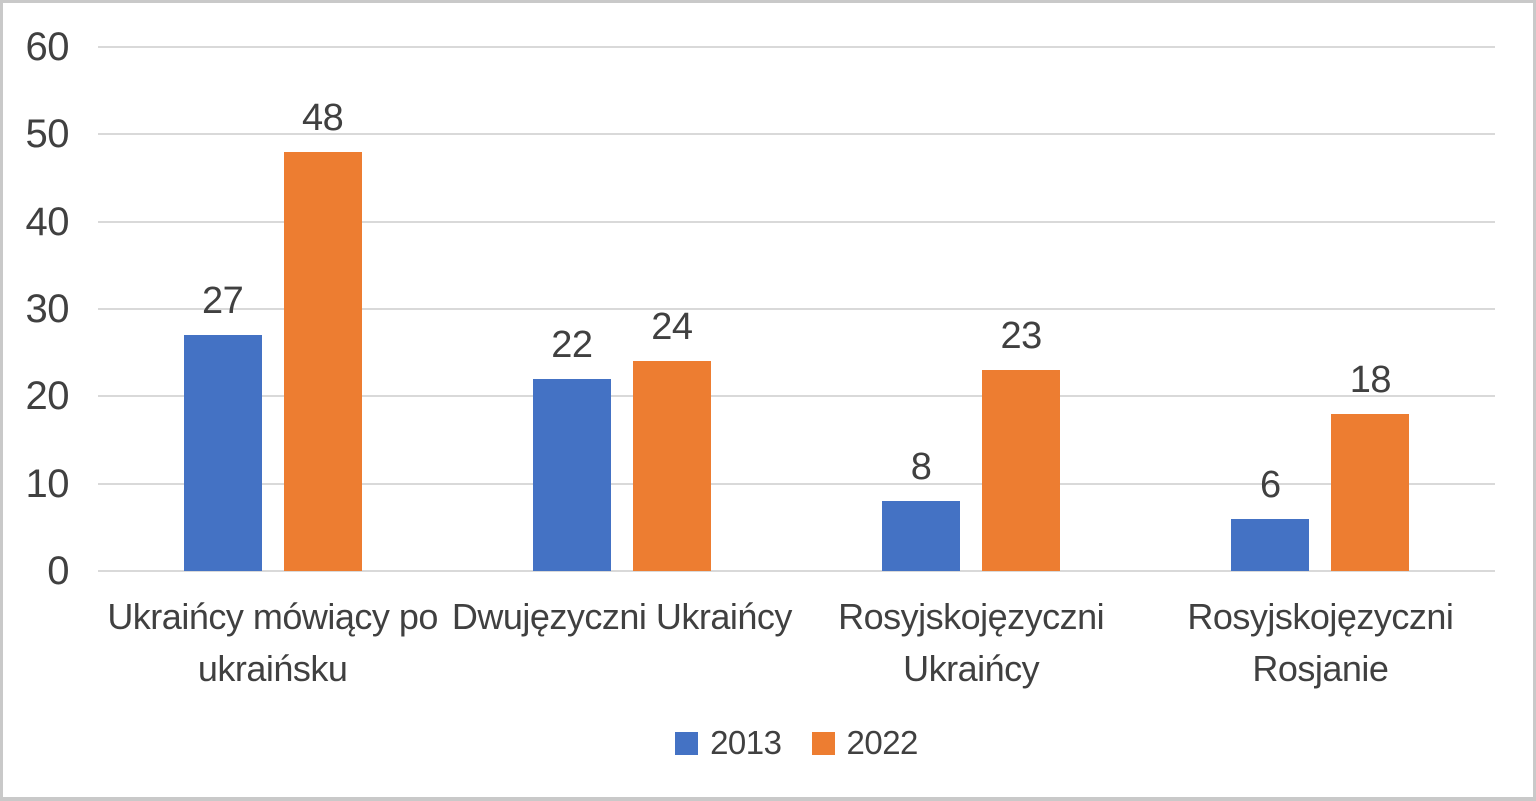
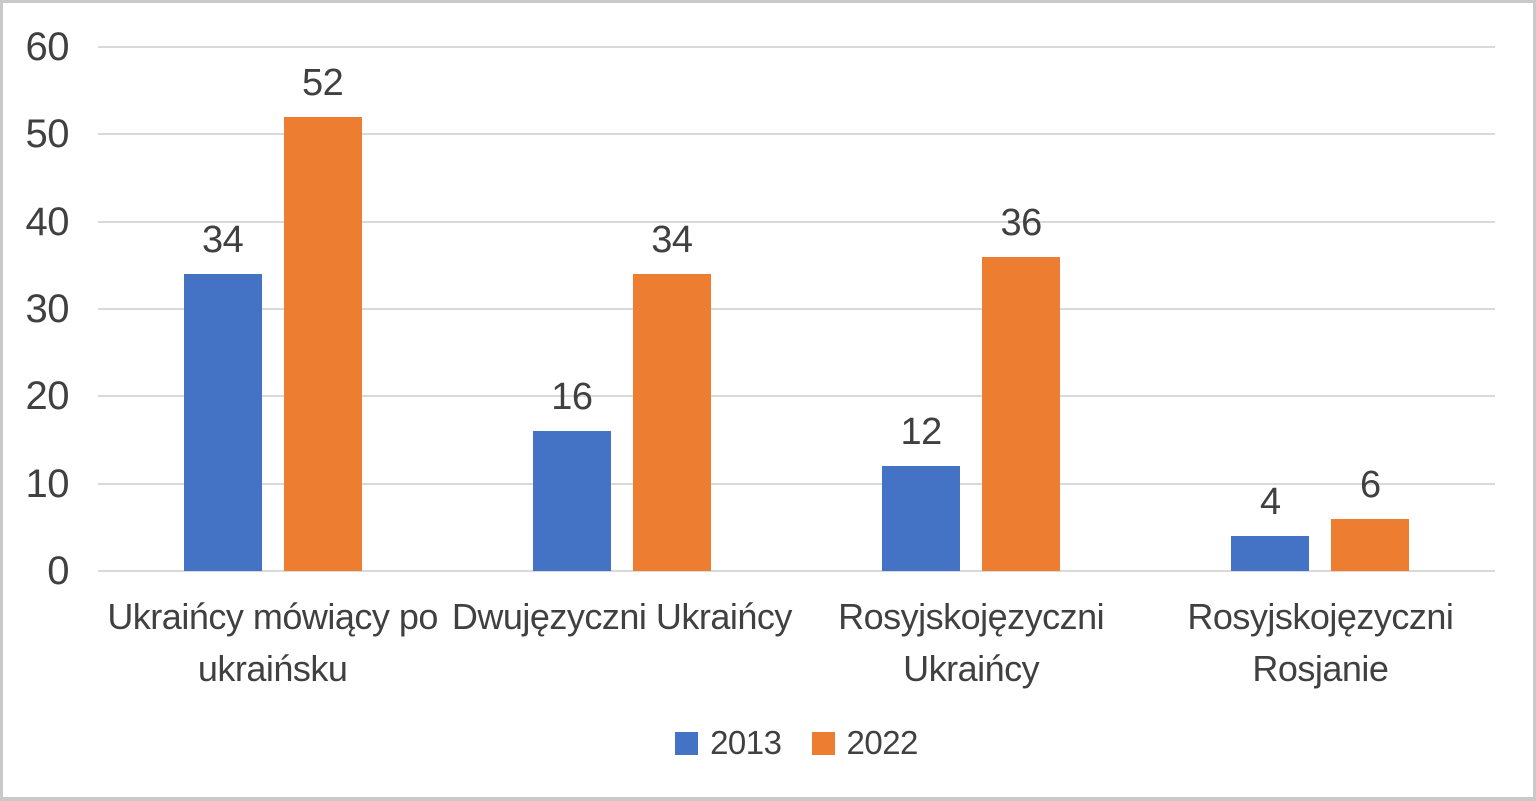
2013/Ukraińcy mówiący po ukraińsku: 27 -> 34
2022/Ukraińcy mówiący po ukraińsku: 48 -> 52
2013/Dwujęzyczni Ukraińcy: 22 -> 16
2022/Dwujęzyczni Ukraińcy: 24 -> 34
2013/Rosyjskojęzyczni Ukraińcy: 8 -> 12
2022/Rosyjskojęzyczni Ukraińcy: 23 -> 36
2013/Rosyjskojęzyczni Rosjanie: 6 -> 4
2022/Rosyjskojęzyczni Rosjanie: 18 -> 6
